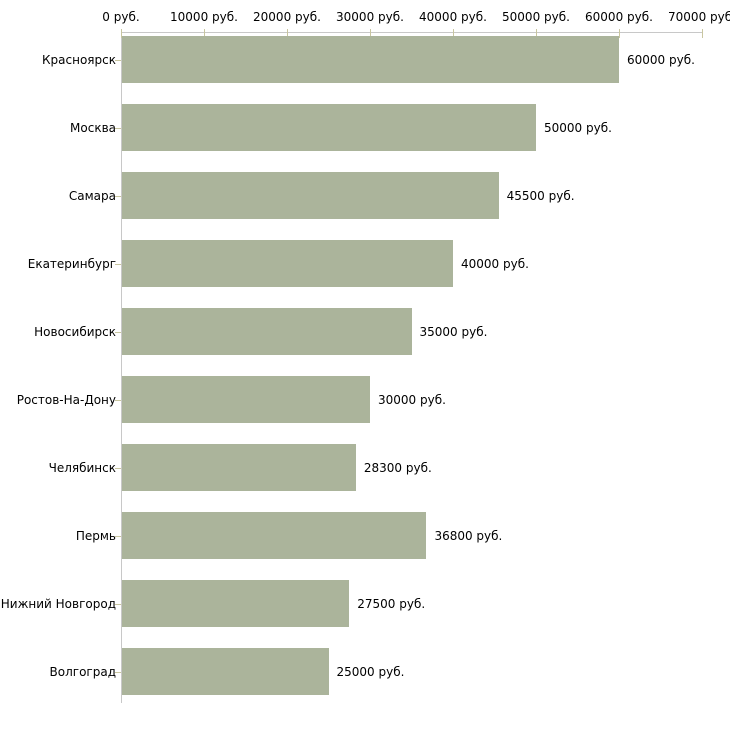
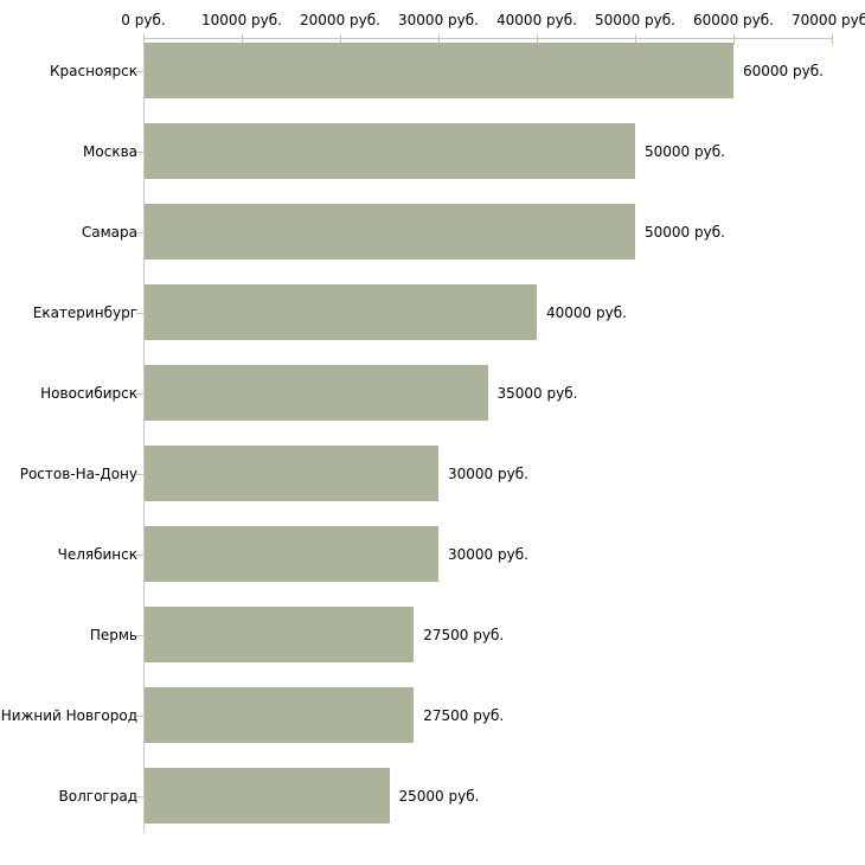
Самара: 45500 -> 50000
Челябинск: 28300 -> 30000
Пермь: 36800 -> 27500
